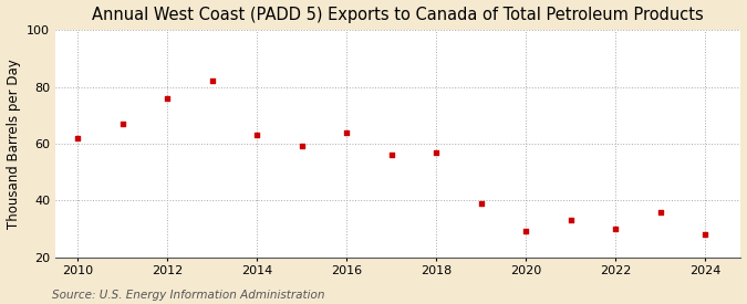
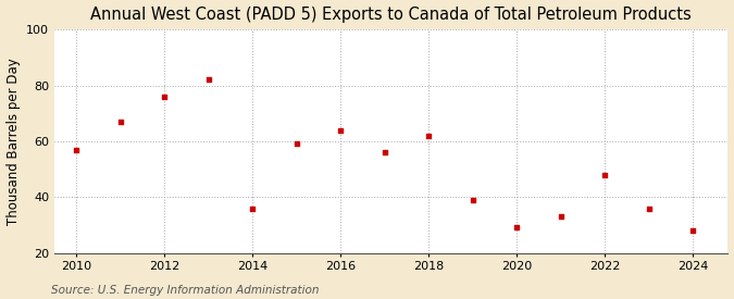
2010: 62 -> 57
2014: 63 -> 36
2018: 57 -> 62
2022: 30 -> 48
